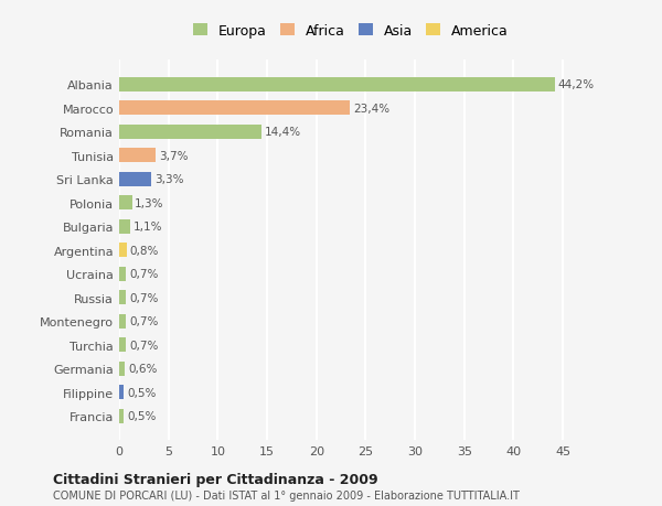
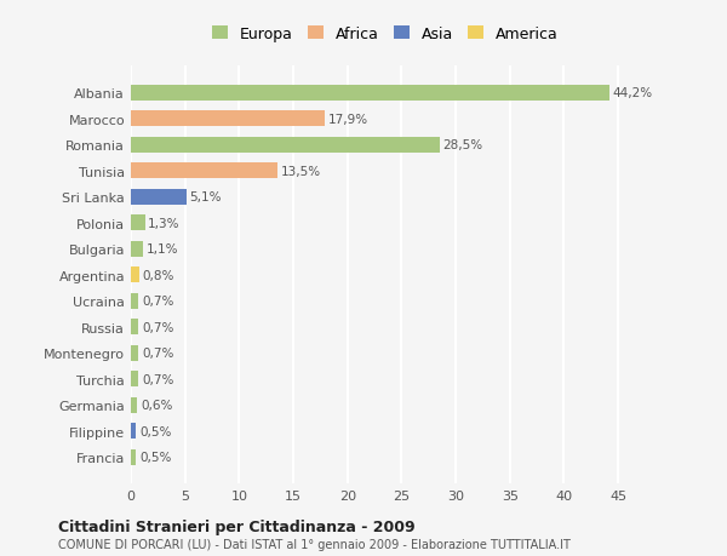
Marocco: 23,4% -> 17,9%
Romania: 14,4% -> 28,5%
Tunisia: 3,7% -> 13,5%
Sri Lanka: 3,3% -> 5,1%
